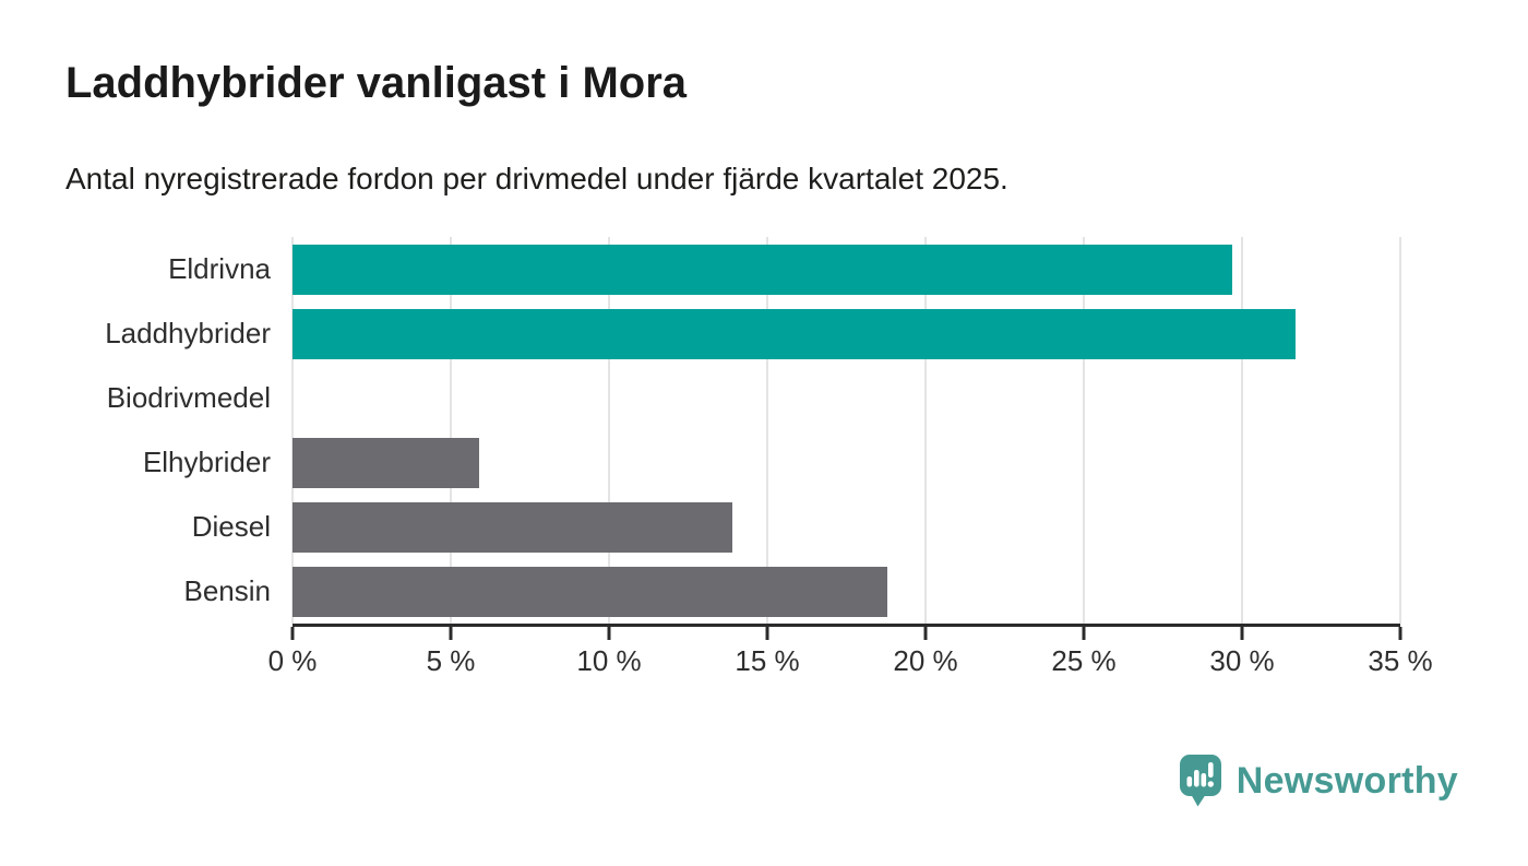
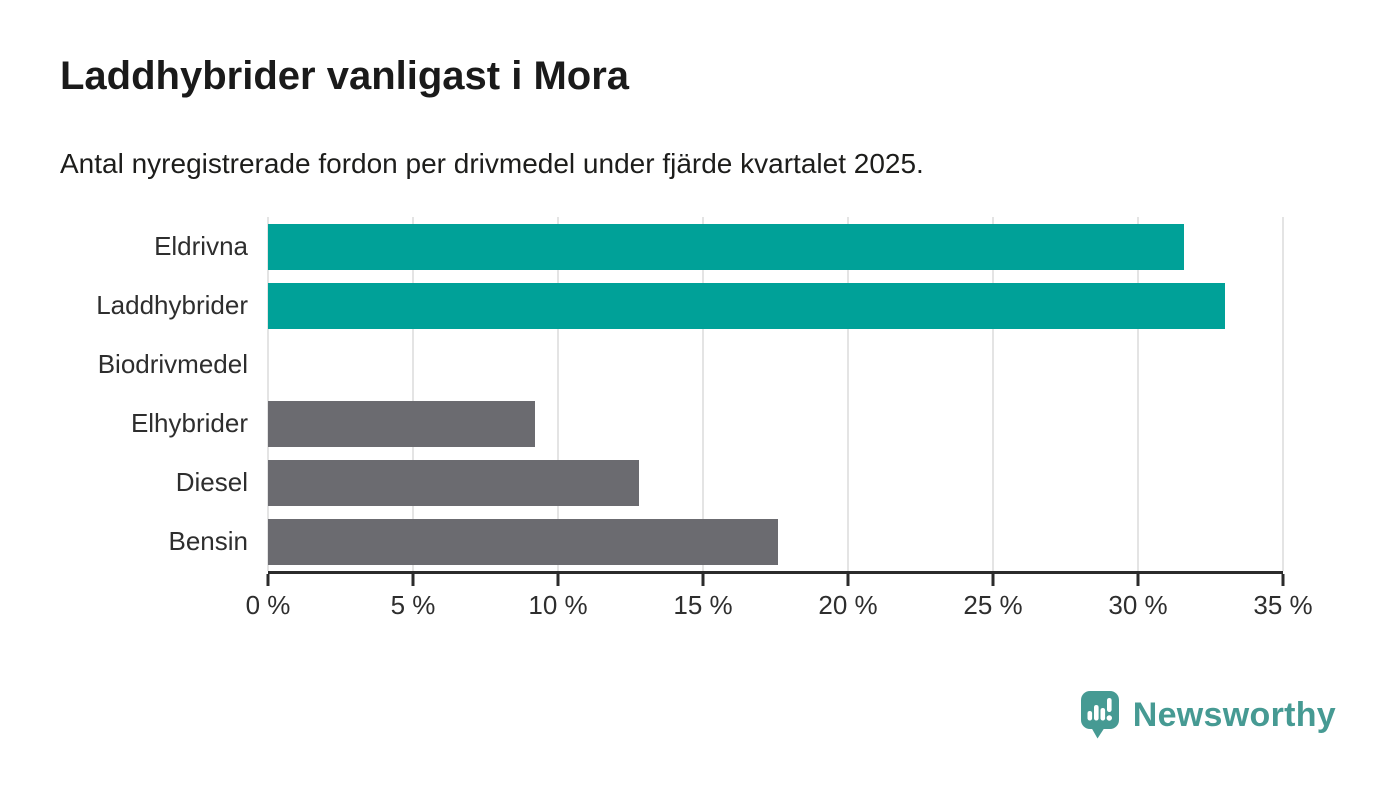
Eldrivna: 29.7% -> 31.6%
Laddhybrider: 31.7% -> 33.0%
Elhybrider: 5.9% -> 9.2%
Diesel: 13.9% -> 12.8%
Bensin: 18.8% -> 17.6%
